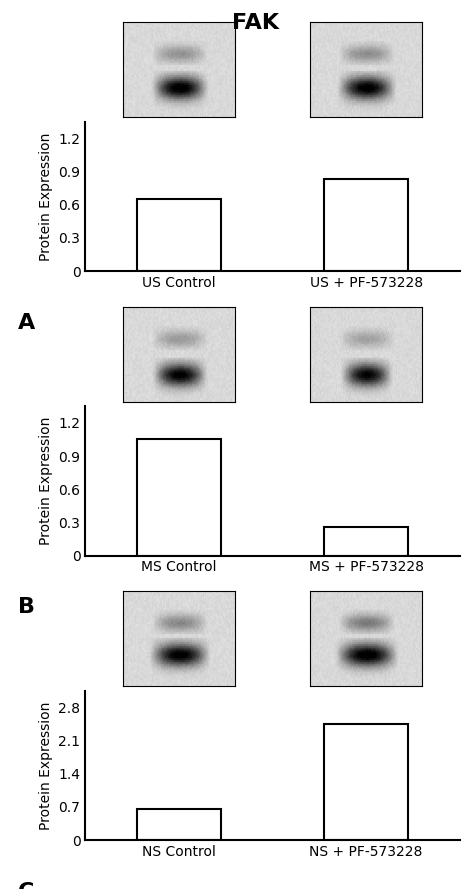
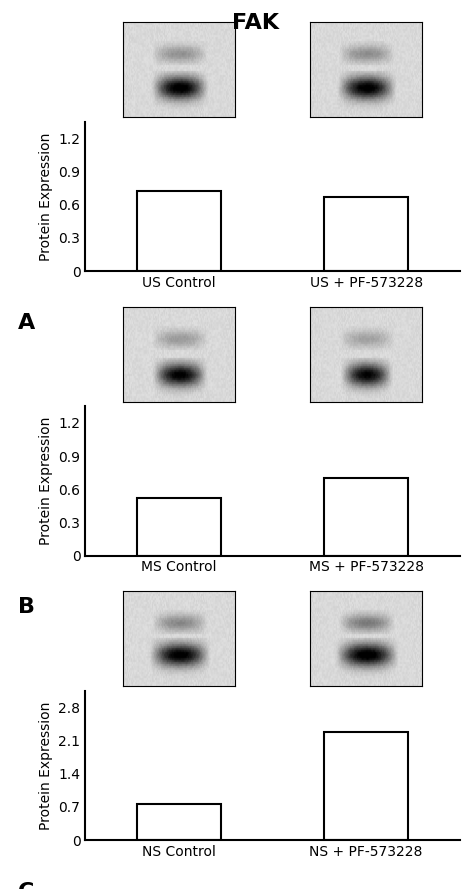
US Control: 0.65 -> 0.72
US + PF-573228: 0.83 -> 0.67
MS Control: 1.05 -> 0.52
MS + PF-573228: 0.26 -> 0.70
NS Control: 0.65 -> 0.77
NS + PF-573228: 2.45 -> 2.27
